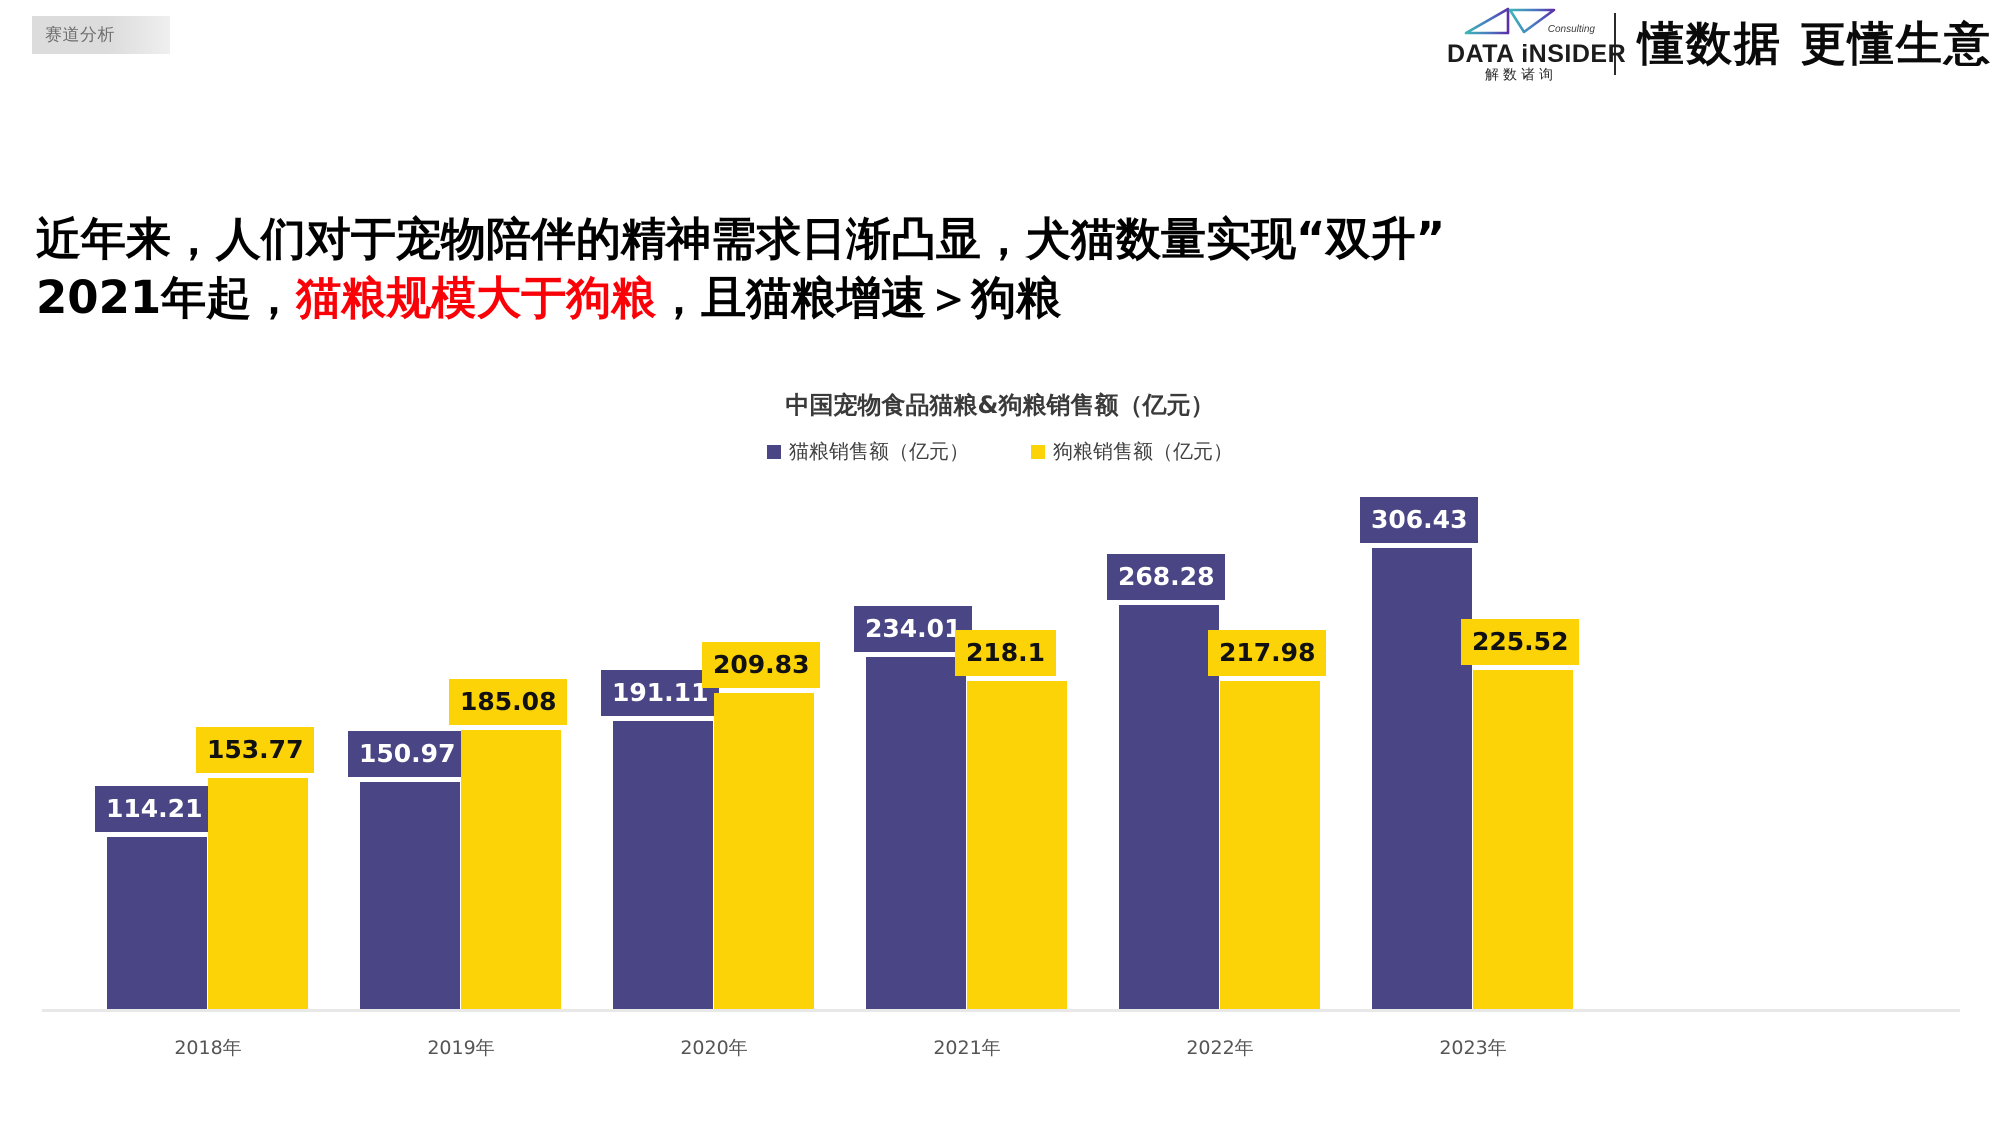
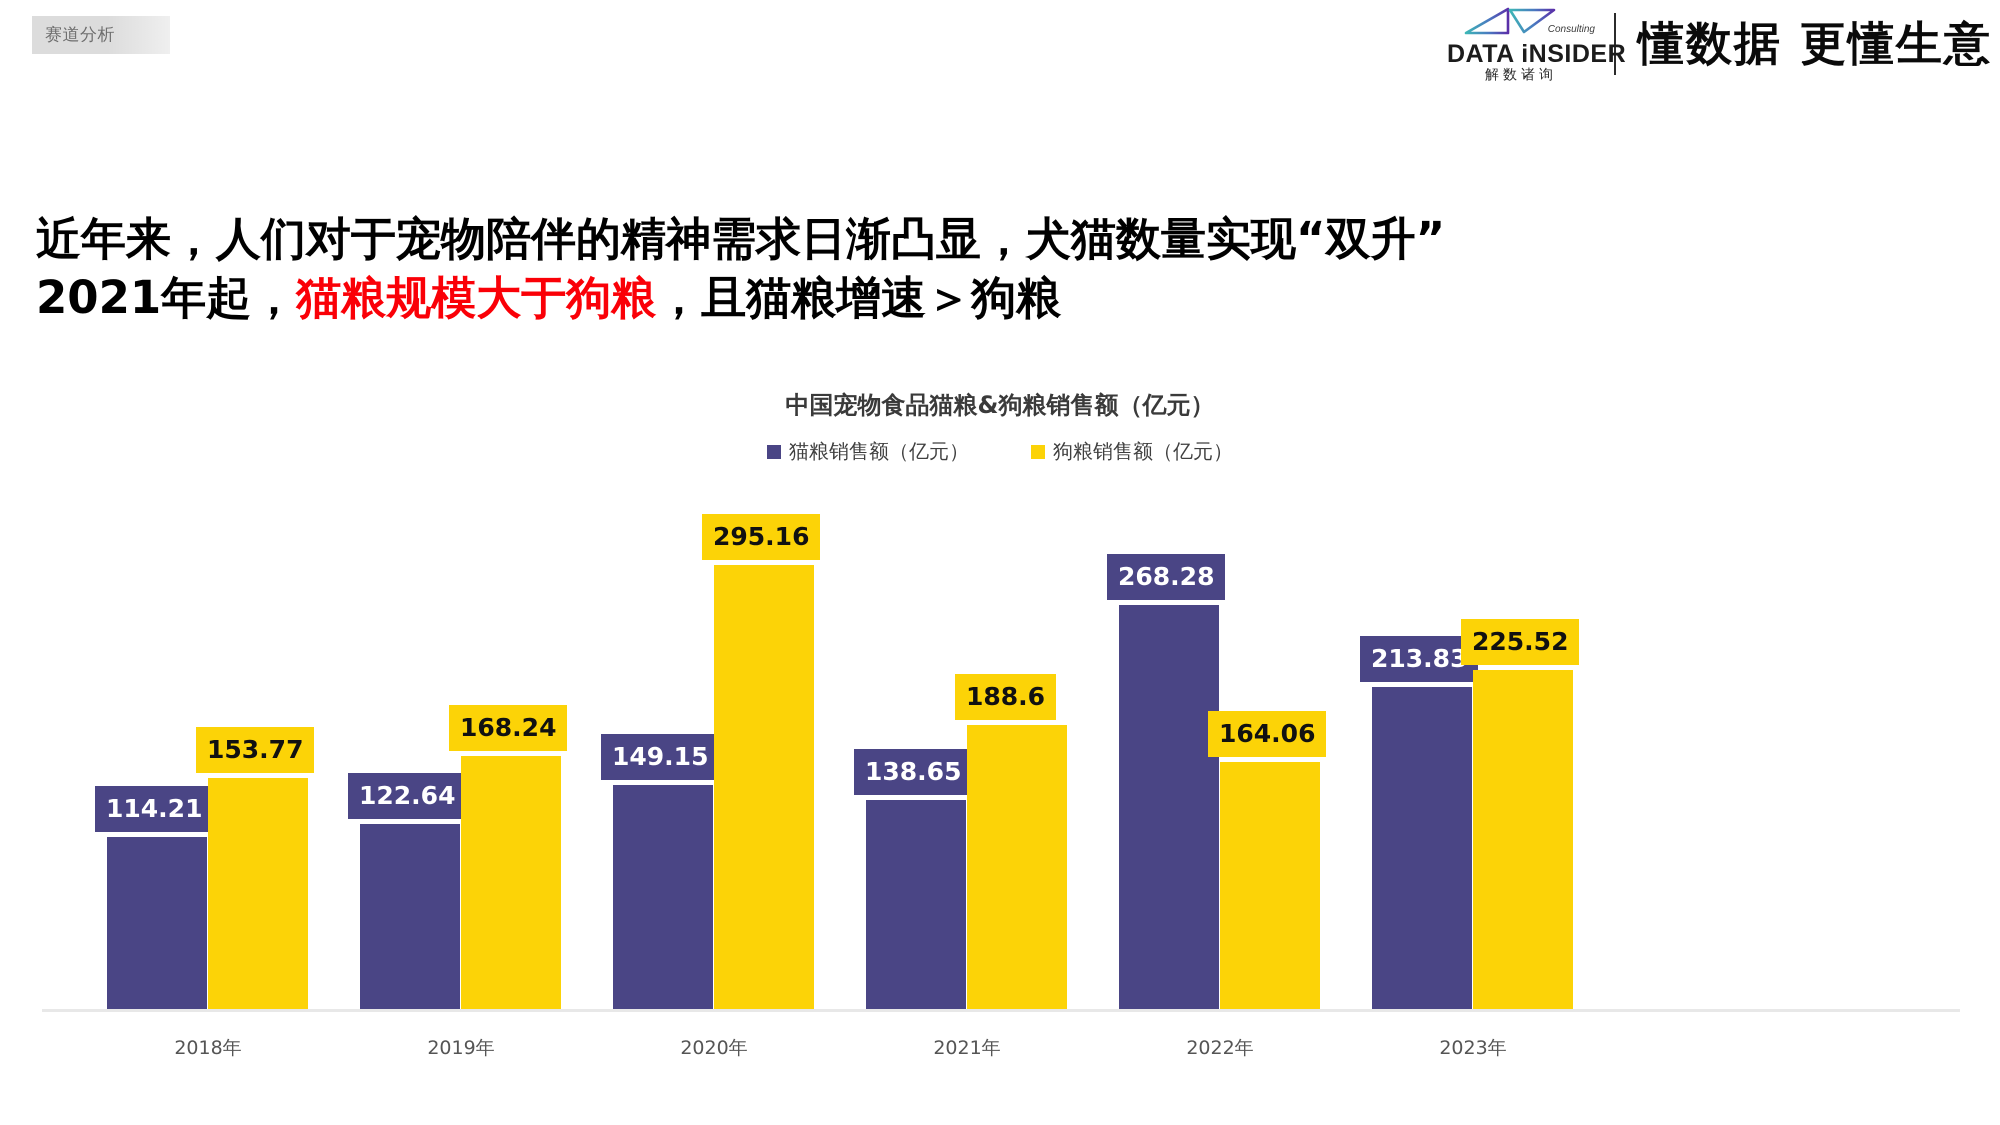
猫粮销售额（亿元）/2019年: 150.97 -> 122.64
狗粮销售额（亿元）/2019年: 185.08 -> 168.24
猫粮销售额（亿元）/2020年: 191.11 -> 149.15
狗粮销售额（亿元）/2020年: 209.83 -> 295.16
猫粮销售额（亿元）/2021年: 234.01 -> 138.65
狗粮销售额（亿元）/2021年: 218.1 -> 188.6
狗粮销售额（亿元）/2022年: 217.98 -> 164.06
猫粮销售额（亿元）/2023年: 306.43 -> 213.83
